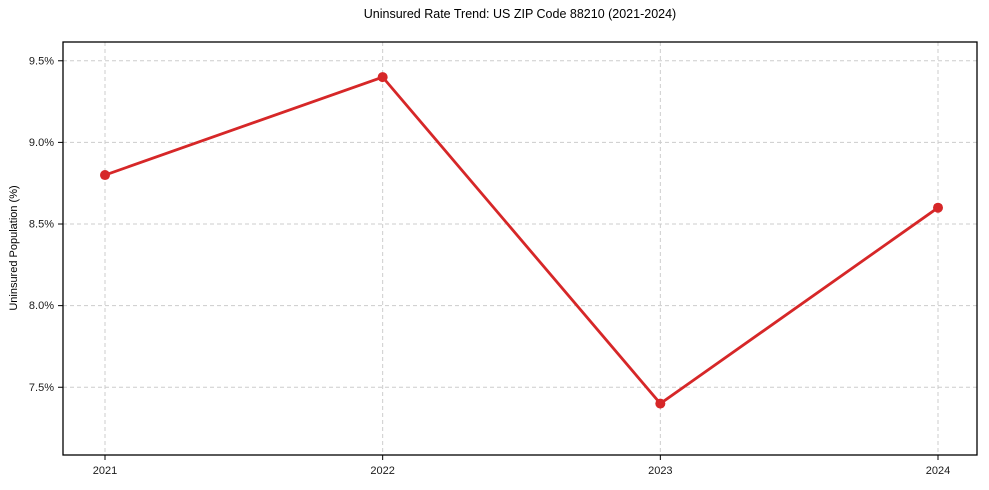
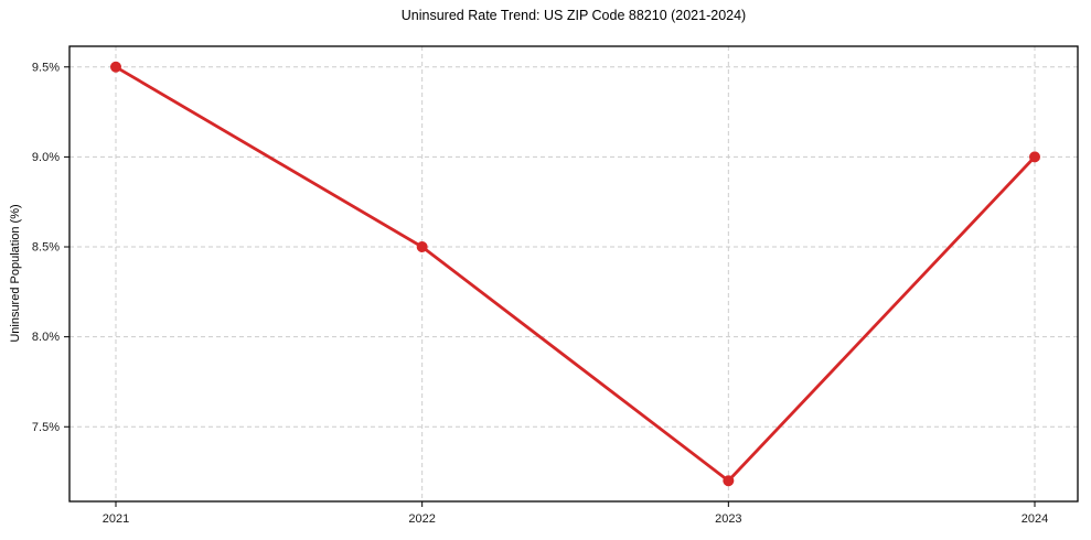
2021: 8.8% -> 9.5%
2022: 9.4% -> 8.5%
2023: 7.4% -> 7.2%
2024: 8.6% -> 9.0%
